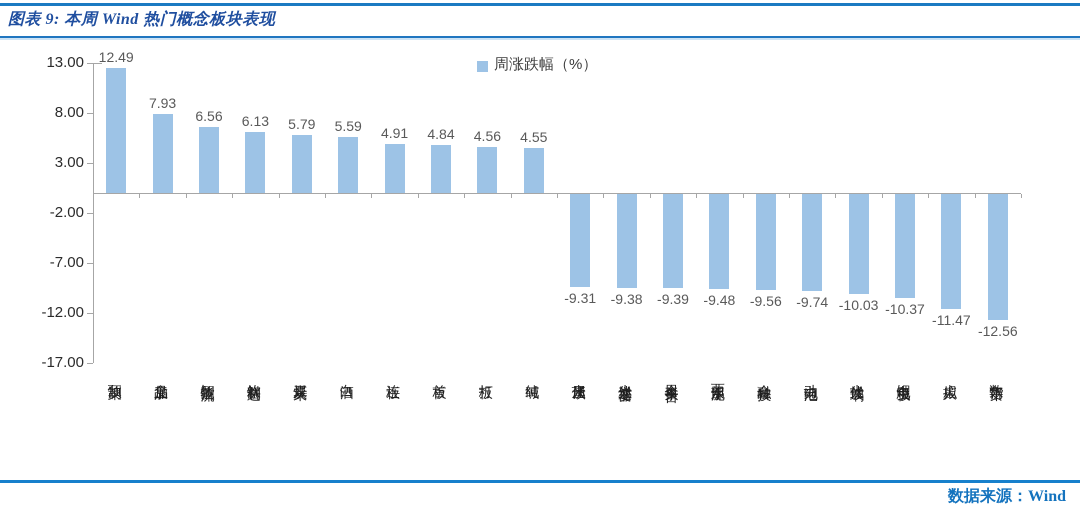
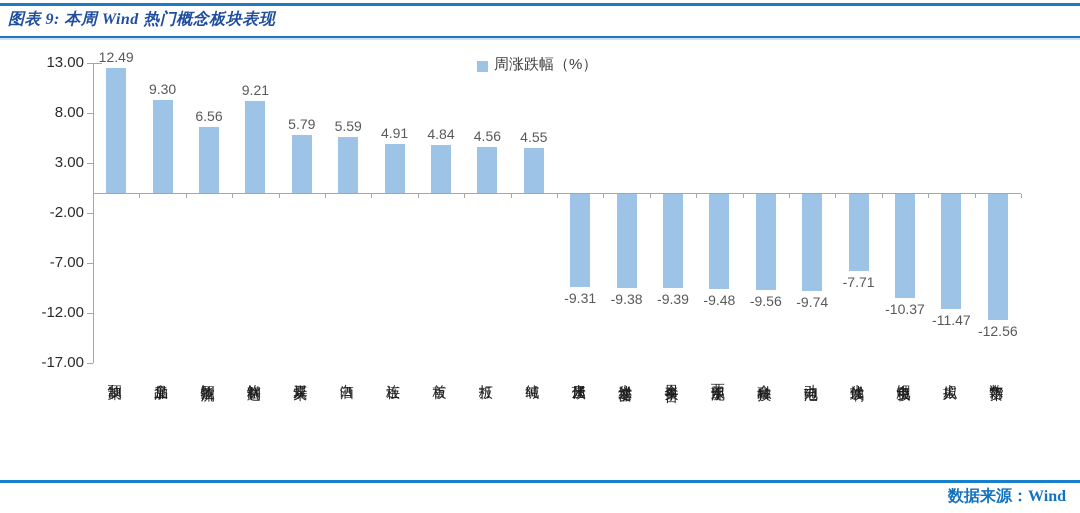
食品加工: 7.93 -> 9.30
饮料制造: 6.13 -> 9.21
光伏玻璃: -10.03 -> -7.71
